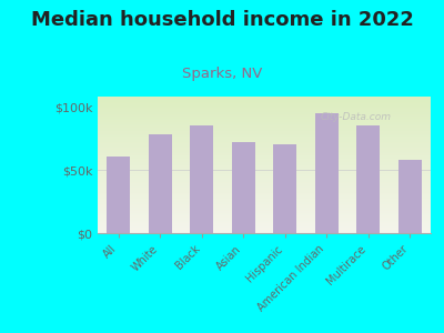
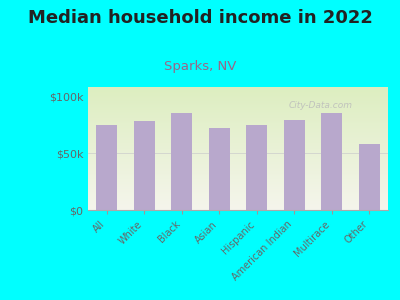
All: $61k -> $75k
Hispanic: $70k -> $75k
American Indian: $95k -> $79k
